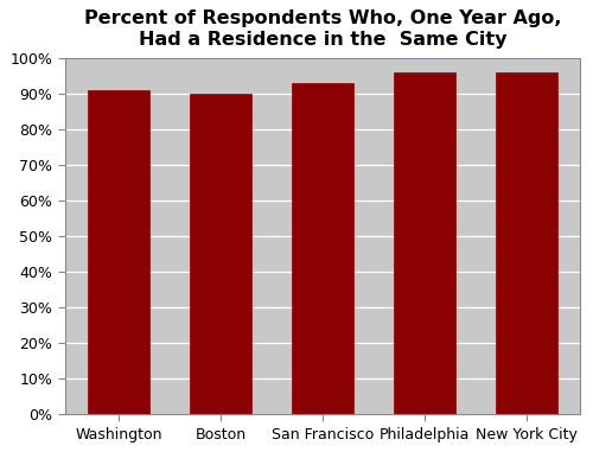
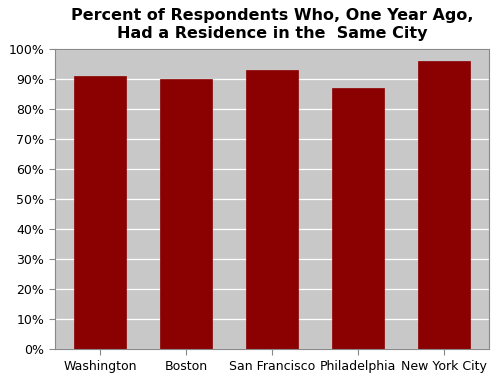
Philadelphia: 96% -> 87%
